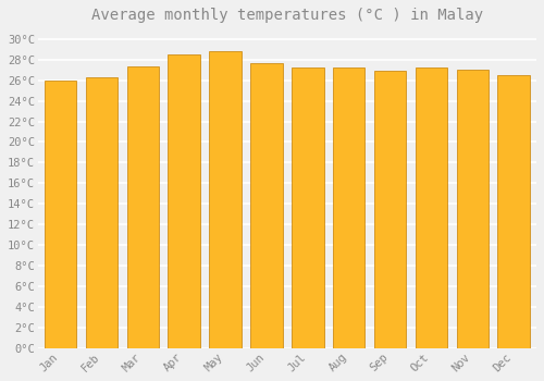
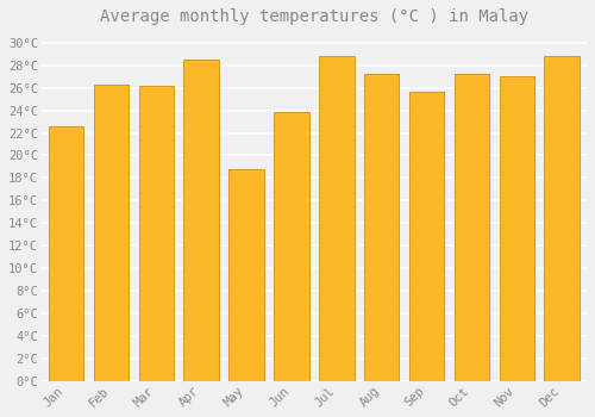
Jan: 26.0°C -> 22.6°C
Mar: 27.3°C -> 26.2°C
May: 28.8°C -> 18.8°C
Jun: 27.7°C -> 23.8°C
Jul: 27.2°C -> 28.8°C
Sep: 26.9°C -> 25.6°C
Dec: 26.5°C -> 28.8°C
